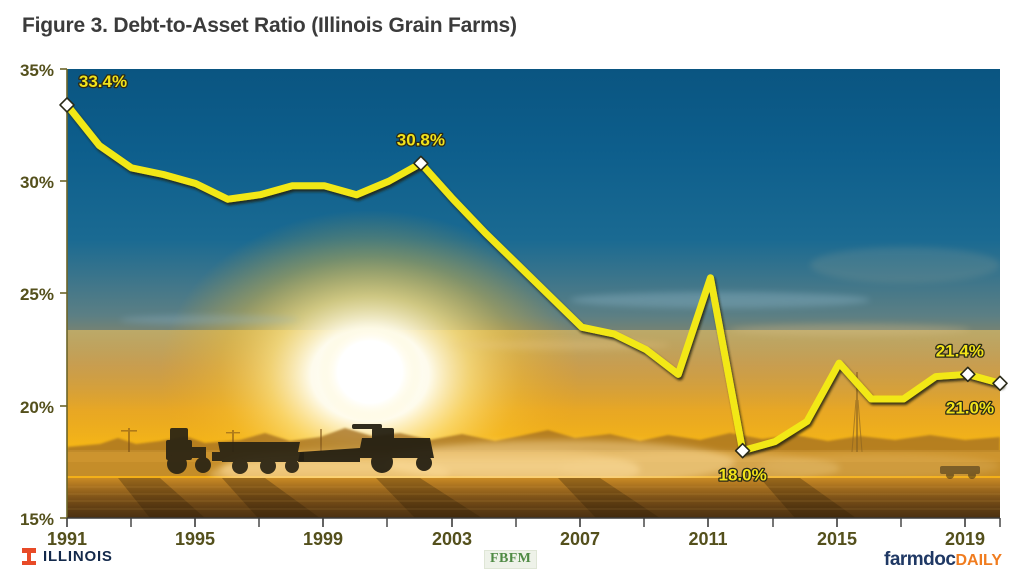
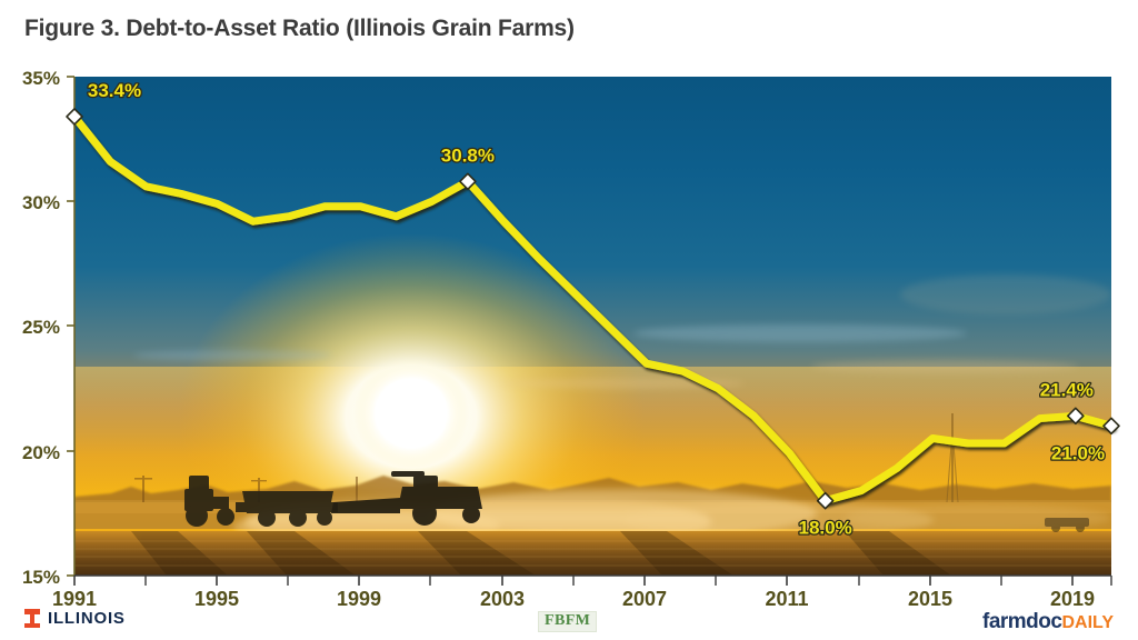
2011: 25.7% -> 19.9%
2015: 21.9% -> 20.5%
